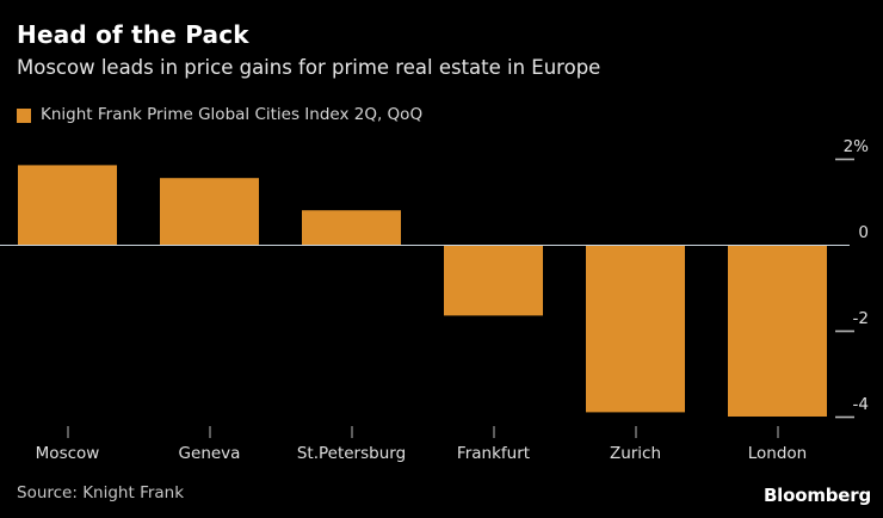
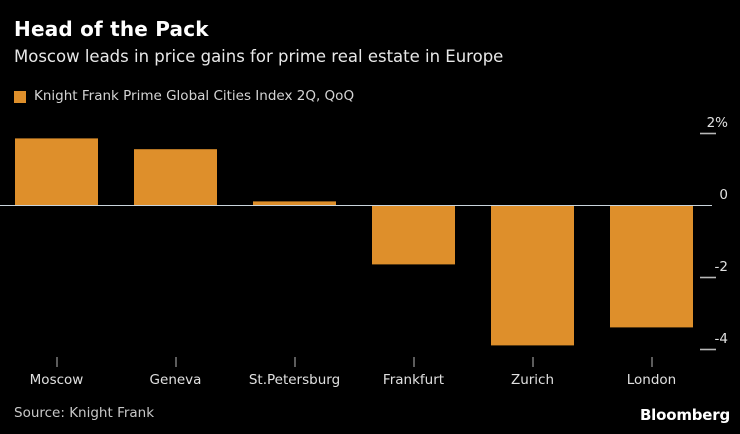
St.Petersburg: 0.8% -> 0.1%
London: -4.0% -> -3.4%
